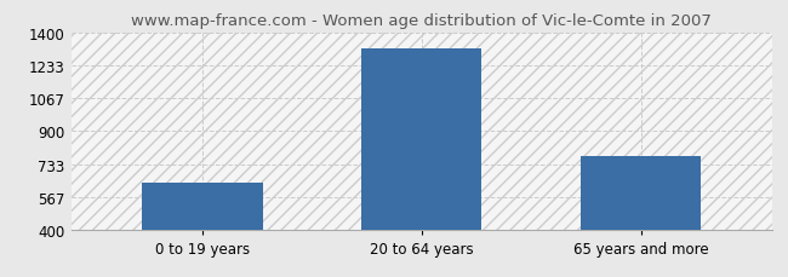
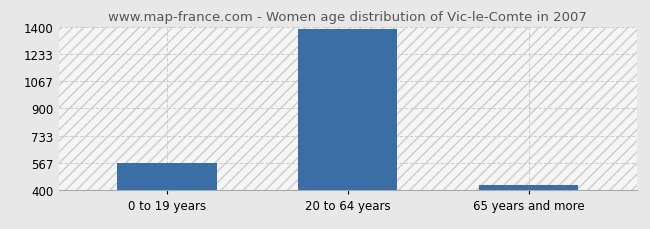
0 to 19 years: 640 -> 570
20 to 64 years: 1320 -> 1390
65 years and more: 770 -> 430
